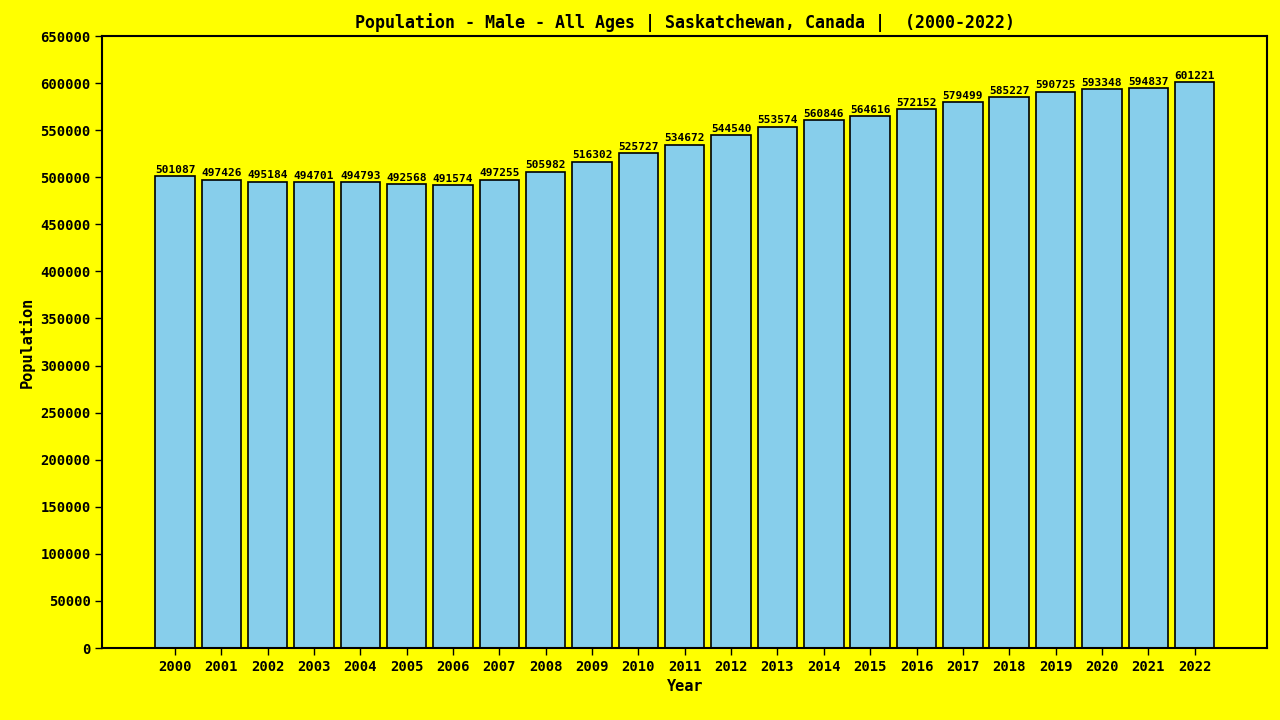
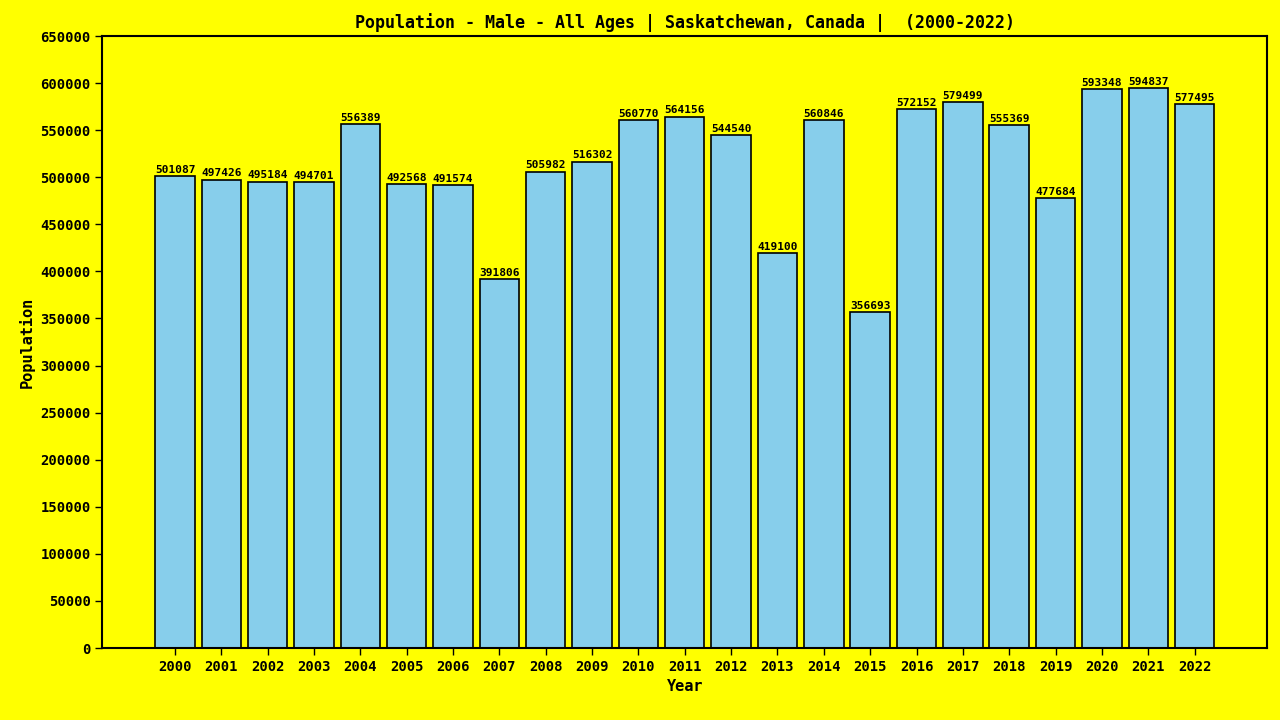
2004: 494793 -> 556389
2007: 497255 -> 391806
2010: 525727 -> 560770
2011: 534672 -> 564156
2013: 553574 -> 419100
2015: 564616 -> 356693
2018: 585227 -> 555369
2019: 590725 -> 477684
2022: 601221 -> 577495
